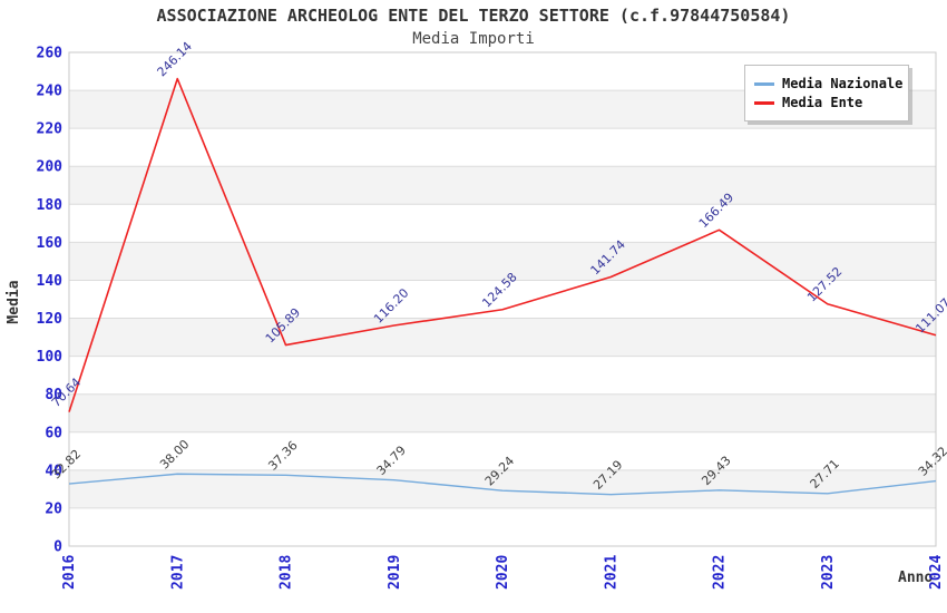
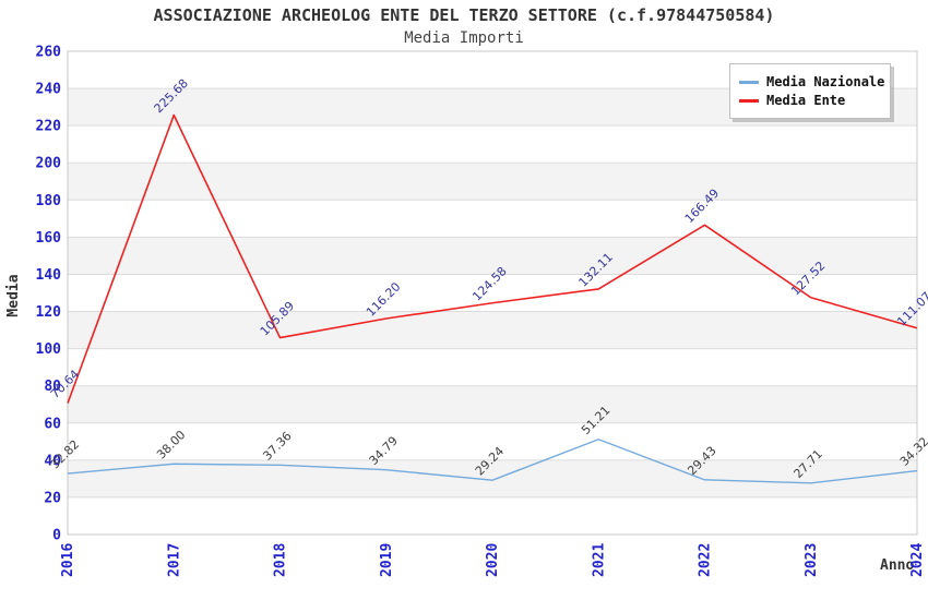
Media Ente/2017: 246.14 -> 225.68
Media Nazionale/2021: 27.19 -> 51.21
Media Ente/2021: 141.74 -> 132.11
